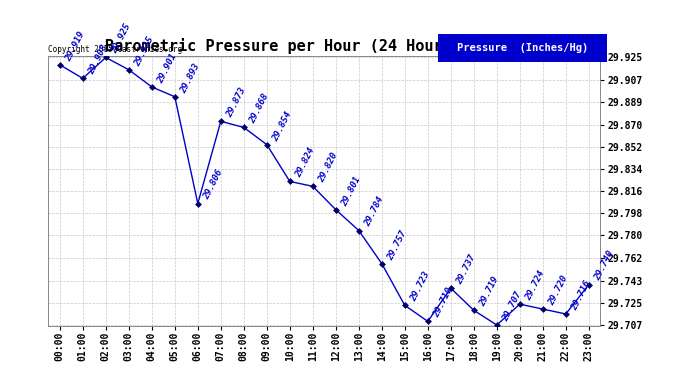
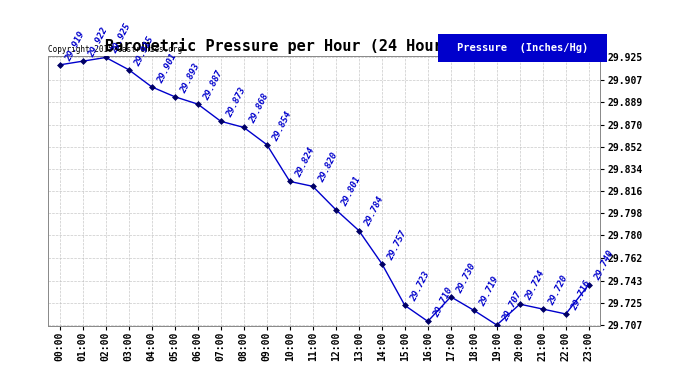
01:00: 29.908 -> 29.922
06:00: 29.806 -> 29.887
17:00: 29.737 -> 29.730
